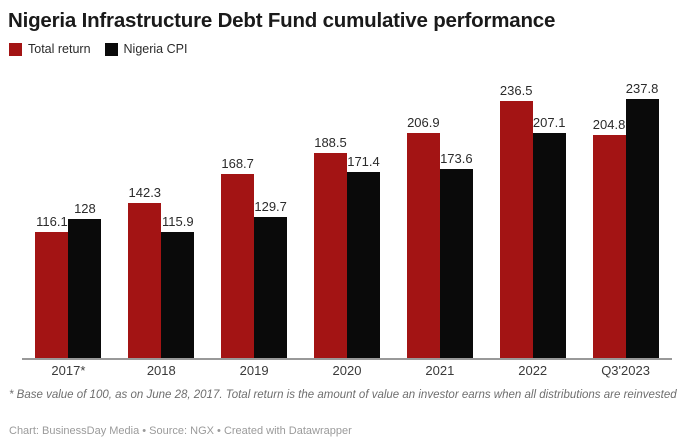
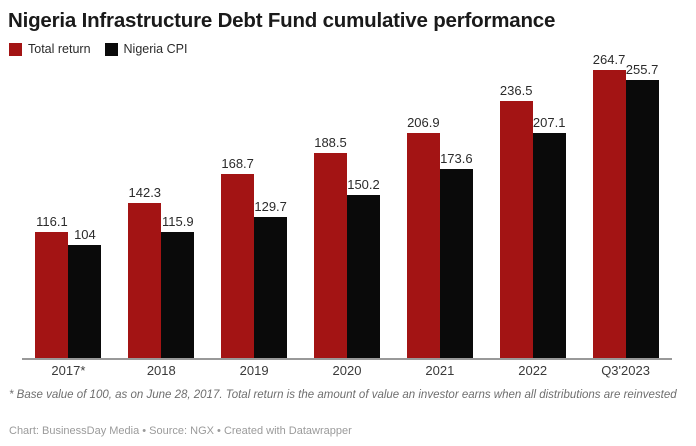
Nigeria CPI/2017*: 128 -> 104
Nigeria CPI/2020: 171.4 -> 150.2
Total return/Q3'2023: 204.8 -> 264.7
Nigeria CPI/Q3'2023: 237.8 -> 255.7
